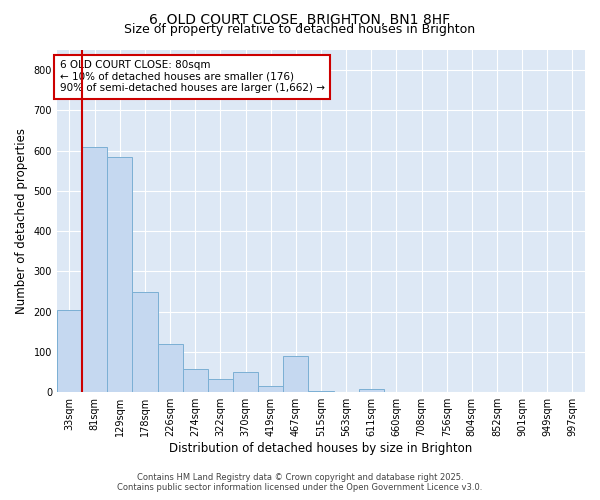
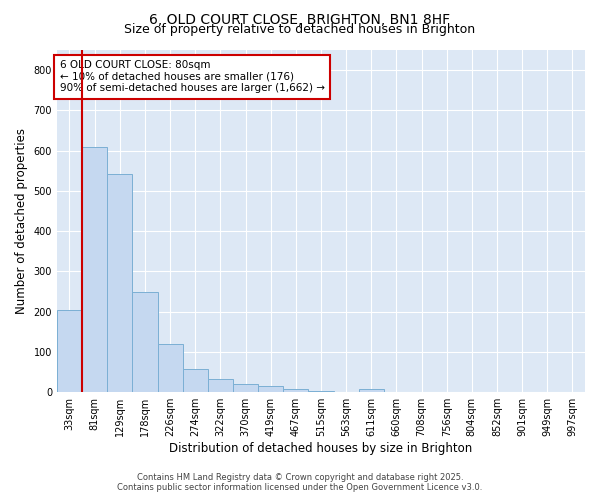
129sqm: 585 -> 543
370sqm: 50 -> 20
467sqm: 90 -> 7
